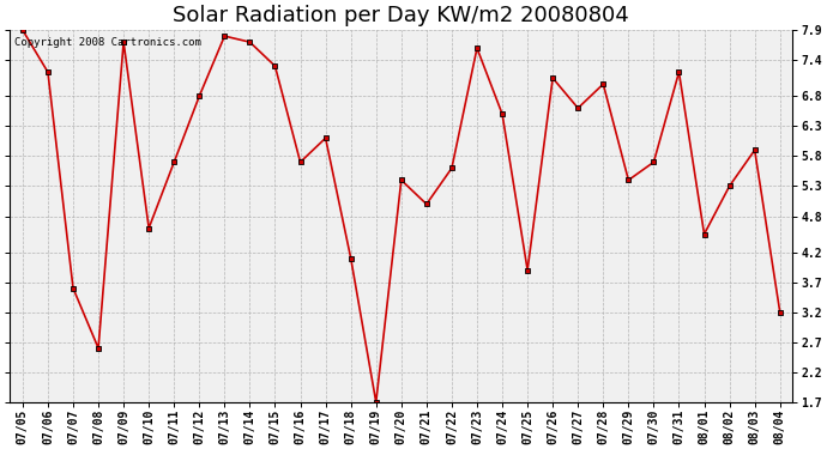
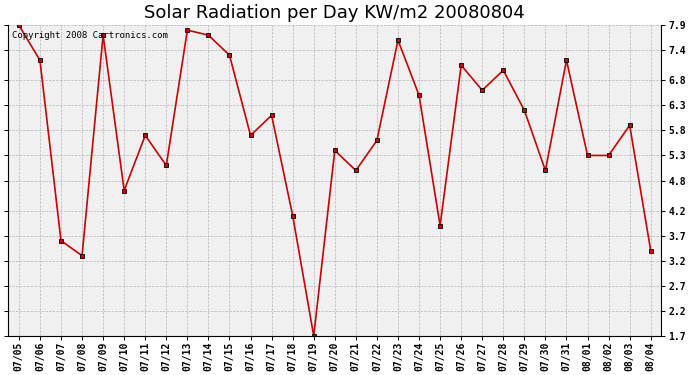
07/08: 2.6 -> 3.3
07/12: 6.8 -> 5.1
07/29: 5.4 -> 6.2
07/30: 5.7 -> 5.0
08/01: 4.5 -> 5.3
08/04: 3.2 -> 3.4
